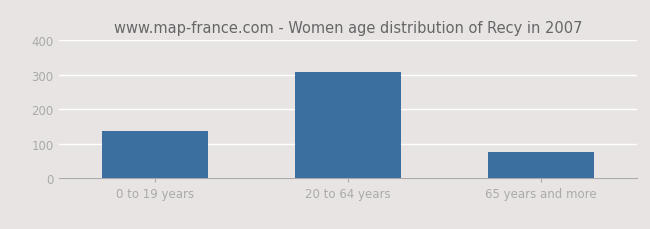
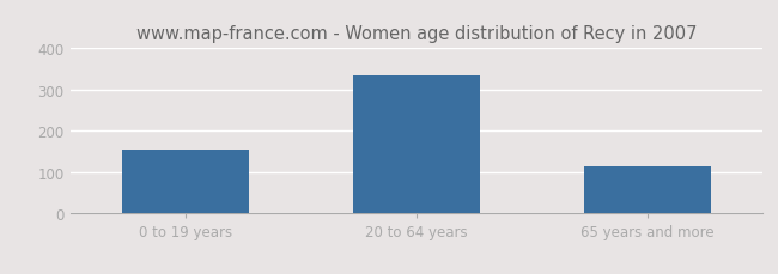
0 to 19 years: 138 -> 155
20 to 64 years: 308 -> 335
65 years and more: 76 -> 115
